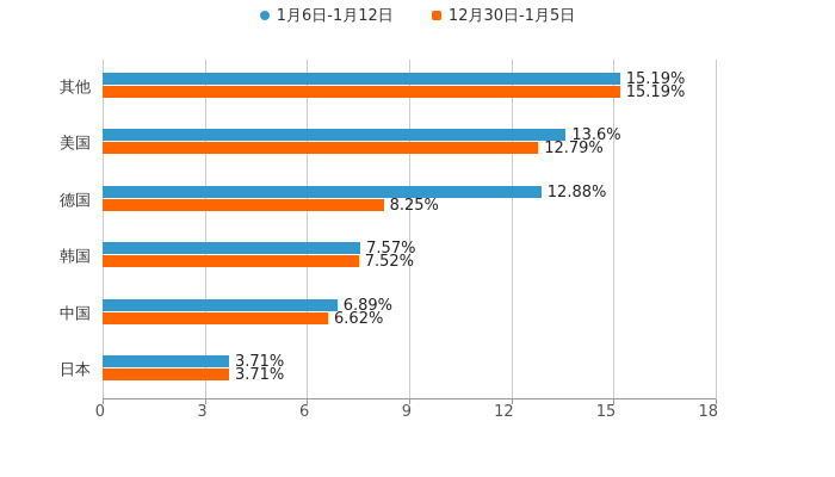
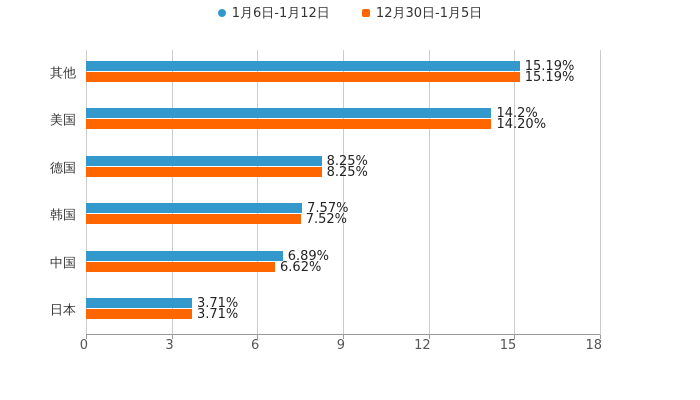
1月6日-1月12日/美国: 13.6% -> 14.2%
12月30日-1月5日/美国: 12.79% -> 14.20%
1月6日-1月12日/德国: 12.88% -> 8.25%
